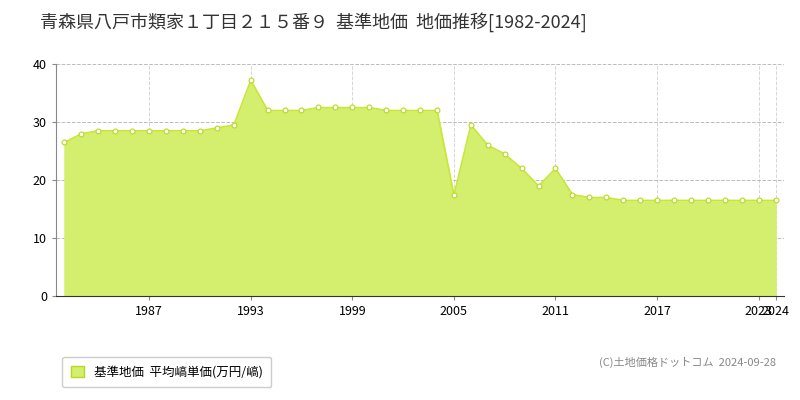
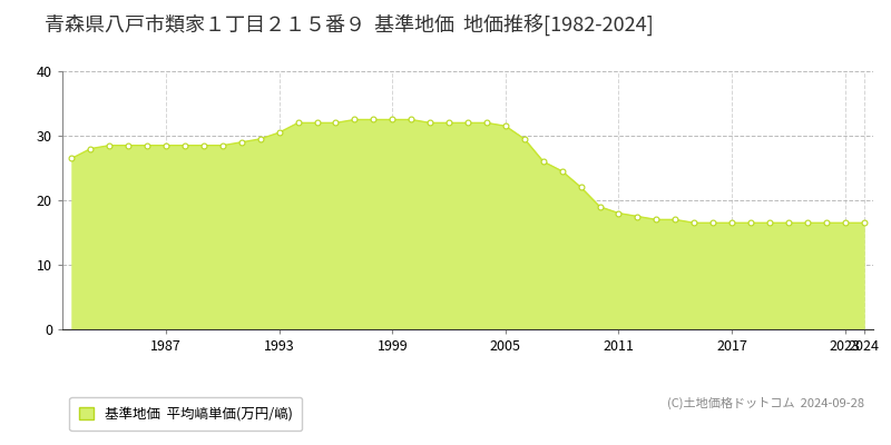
1993: 37.2 -> 30.5
2005: 17.4 -> 31.5
2011: 22.0 -> 18.0
